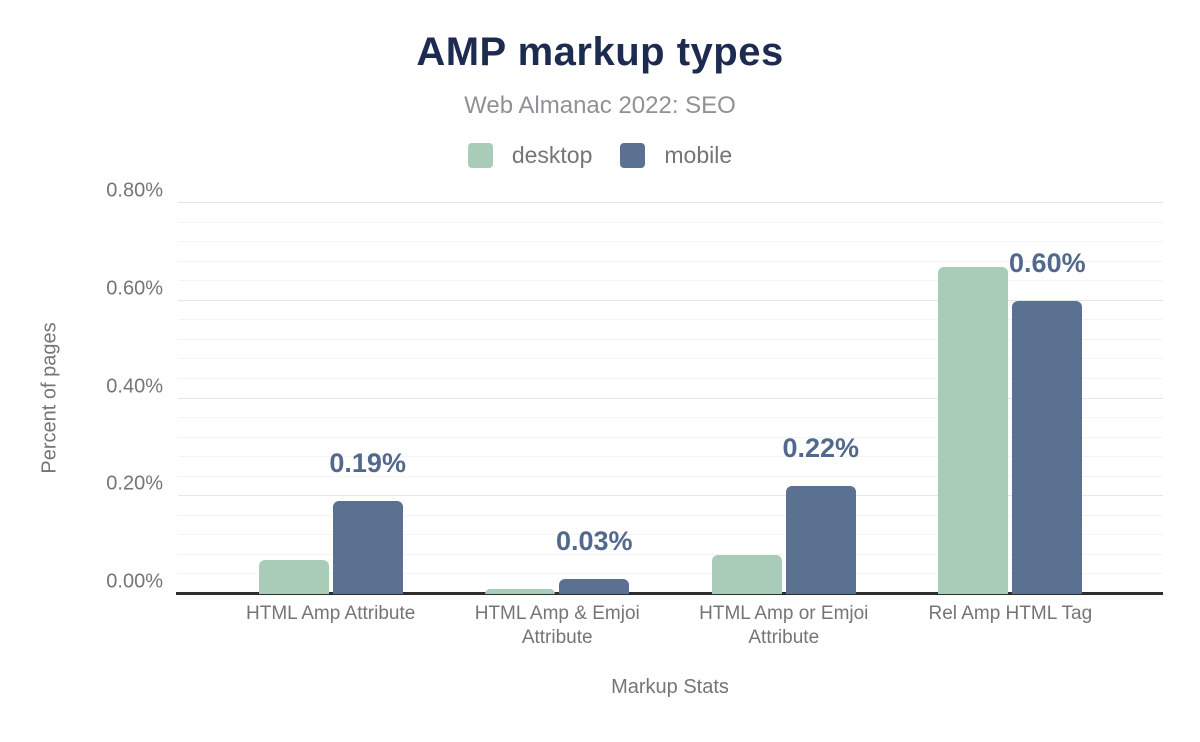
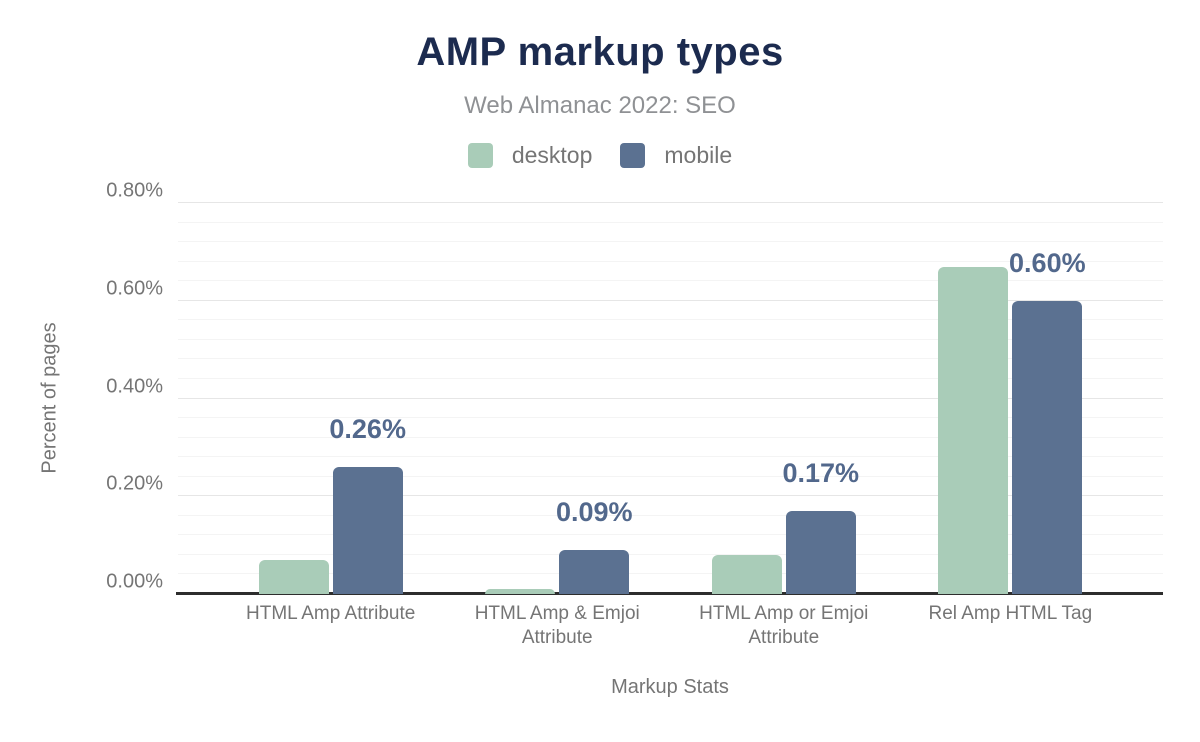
mobile/HTML Amp Attribute: 0.19% -> 0.26%
mobile/HTML Amp & Emjoi Attribute: 0.03% -> 0.09%
mobile/HTML Amp or Emjoi Attribute: 0.22% -> 0.17%
